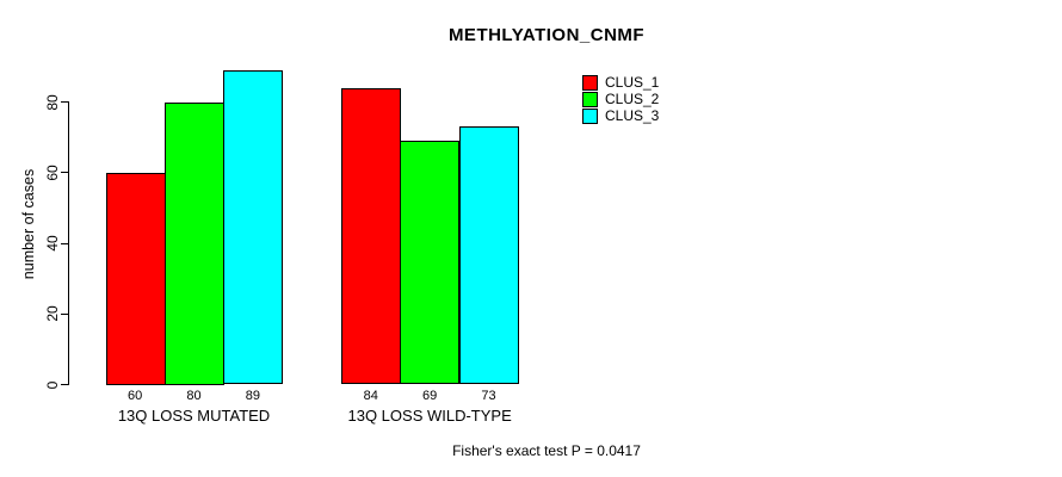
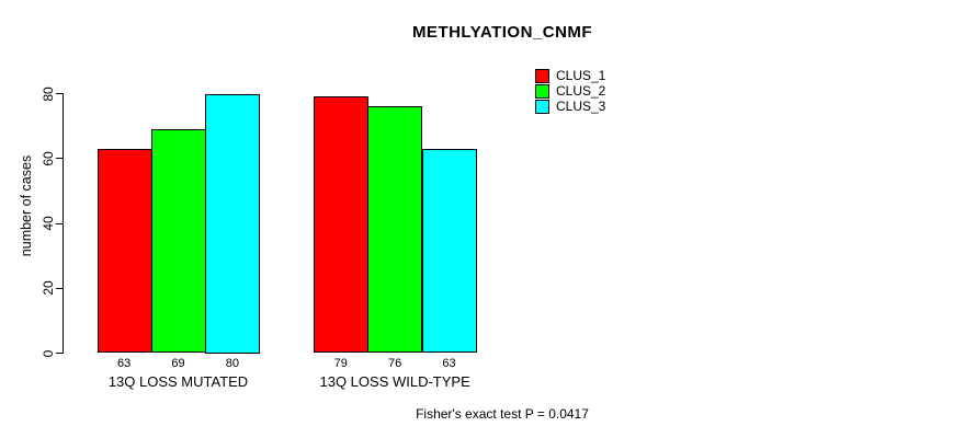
CLUS_1/13Q LOSS MUTATED: 60 -> 63
CLUS_2/13Q LOSS MUTATED: 80 -> 69
CLUS_3/13Q LOSS MUTATED: 89 -> 80
CLUS_1/13Q LOSS WILD-TYPE: 84 -> 79
CLUS_2/13Q LOSS WILD-TYPE: 69 -> 76
CLUS_3/13Q LOSS WILD-TYPE: 73 -> 63
